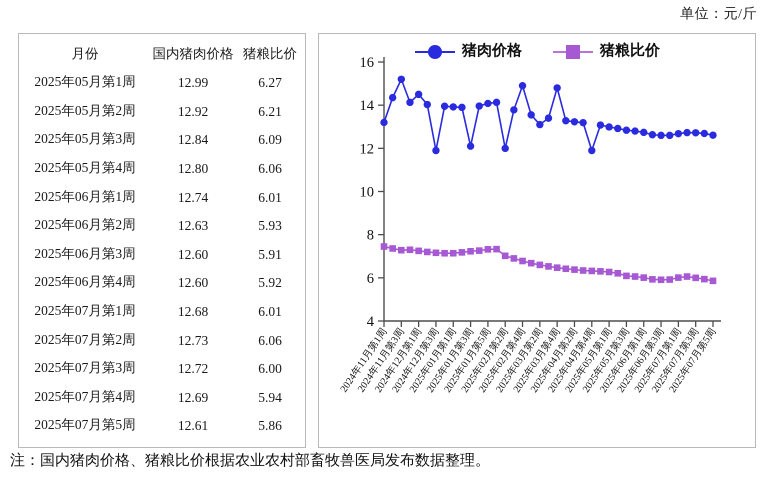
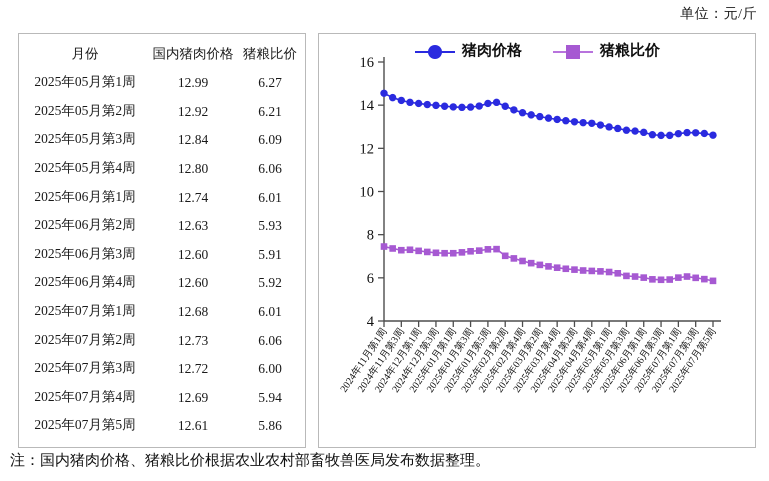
猪肉价格/2024年11月第1周: 13.2 -> 14.6
猪肉价格/2024年11月第3周: 15.2 -> 14.2
猪肉价格/2024年12月第1周: 14.5 -> 14.1
猪肉价格/2024年12月第3周: 11.9 -> 14.0
猪肉价格/2025年01月第3周: 12.1 -> 13.9
猪肉价格/2025年02月第2周: 12.0 -> 13.9
猪肉价格/2025年02月第4周: 14.9 -> 13.7
猪肉价格/2025年03月第2周: 13.1 -> 13.5
猪肉价格/2025年03月第4周: 14.8 -> 13.3
猪肉价格/2025年04月第4周: 11.9 -> 13.2
